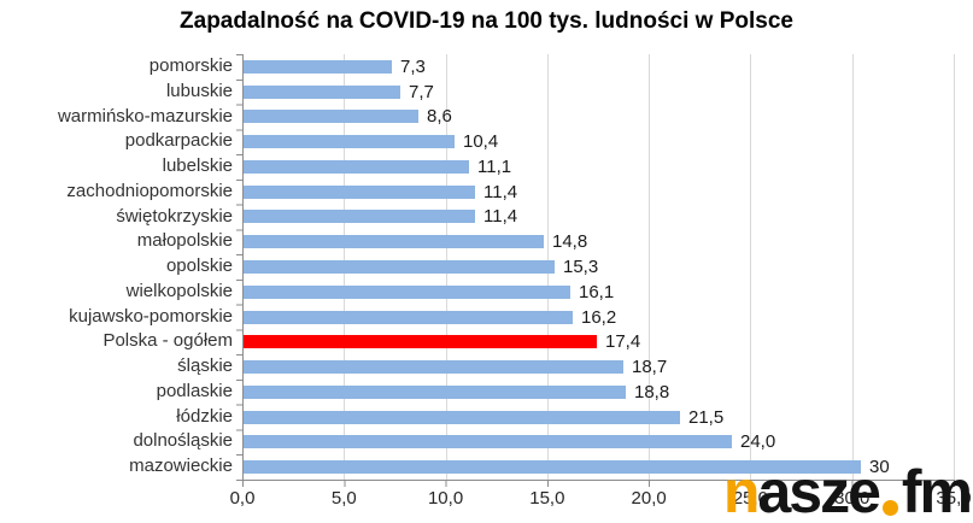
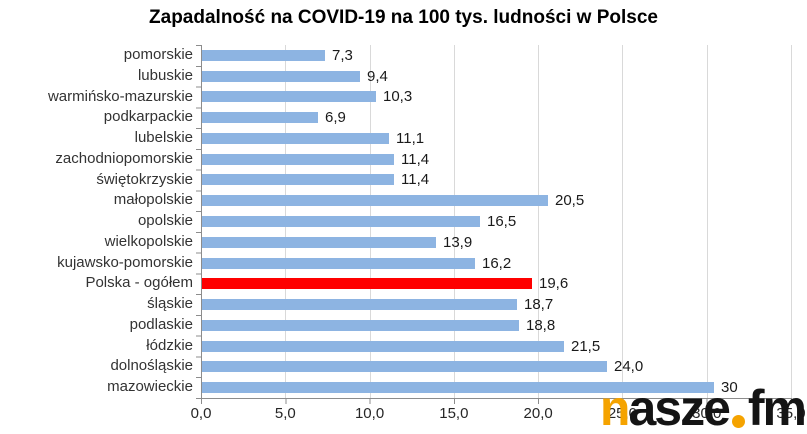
lubuskie: 7,7 -> 9,4
warmińsko-mazurskie: 8,6 -> 10,3
podkarpackie: 10,4 -> 6,9
małopolskie: 14,8 -> 20,5
opolskie: 15,3 -> 16,5
wielkopolskie: 16,1 -> 13,9
Polska - ogółem: 17,4 -> 19,6
